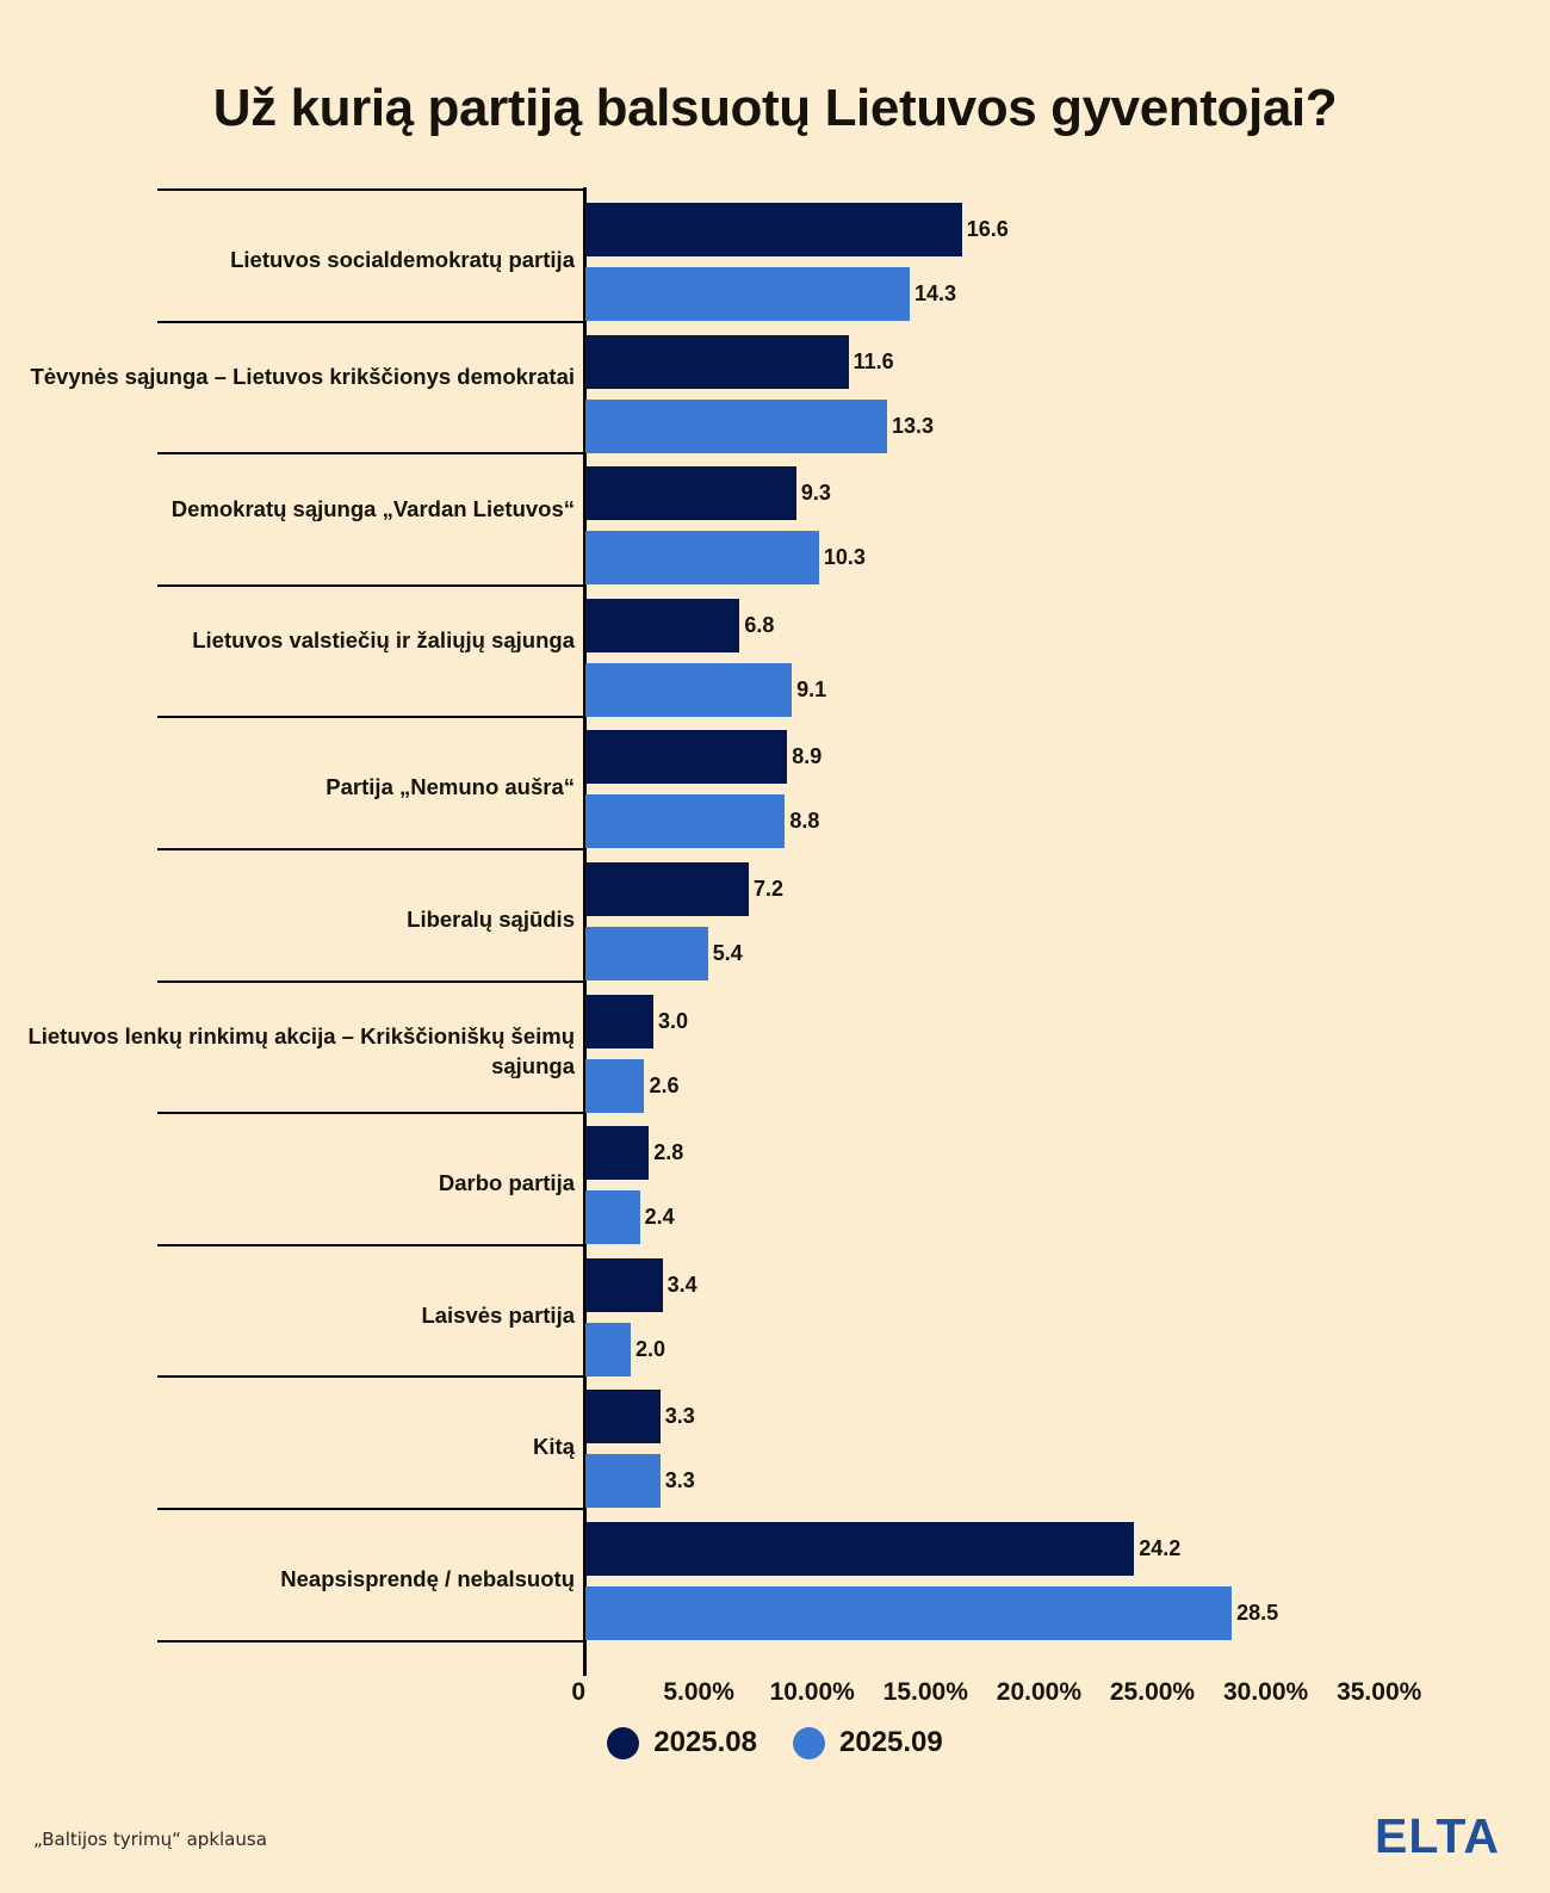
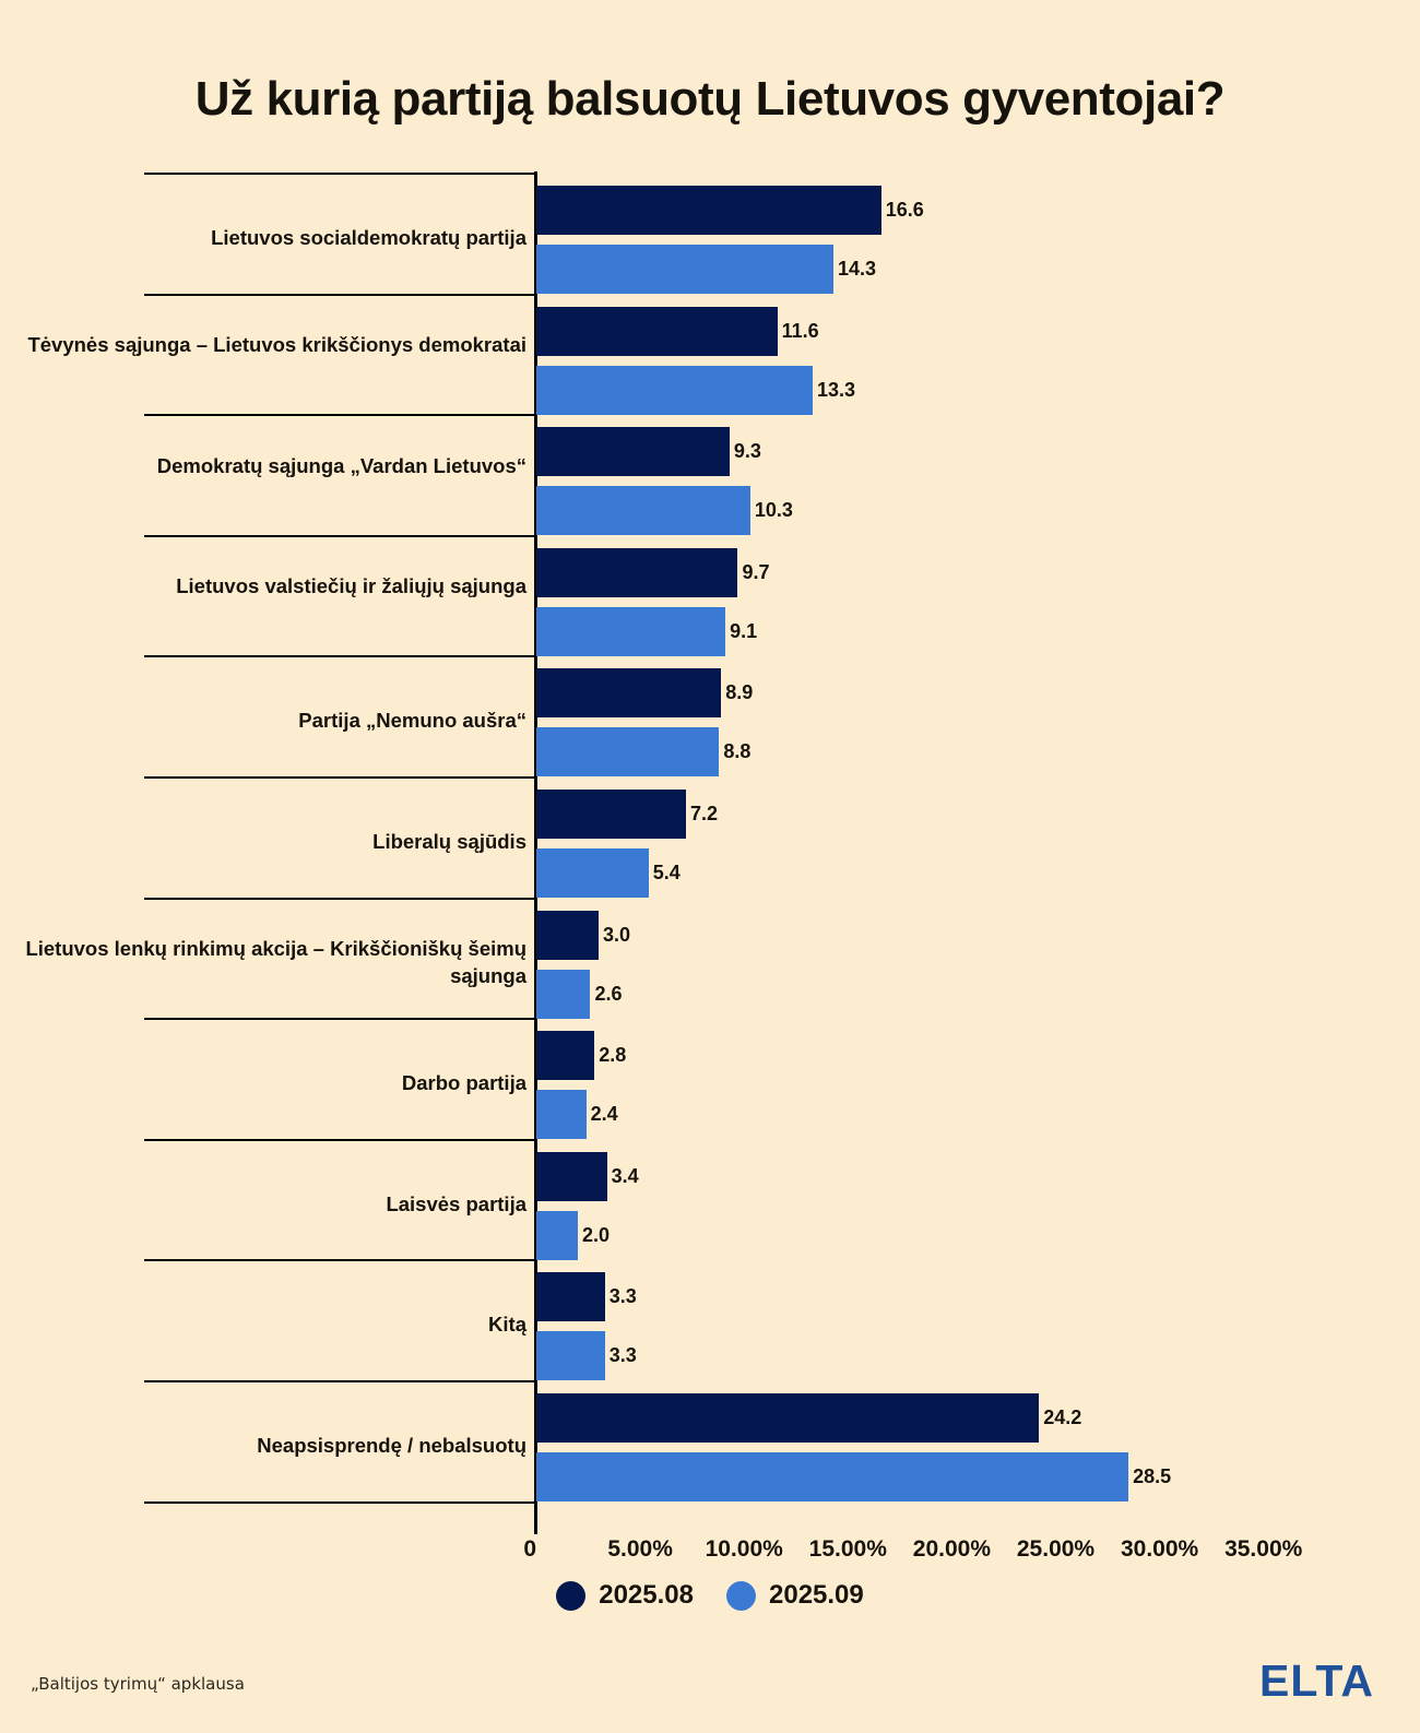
2025.08/Lietuvos valstiečių ir žaliųjų sąjunga: 6.8 -> 9.7
